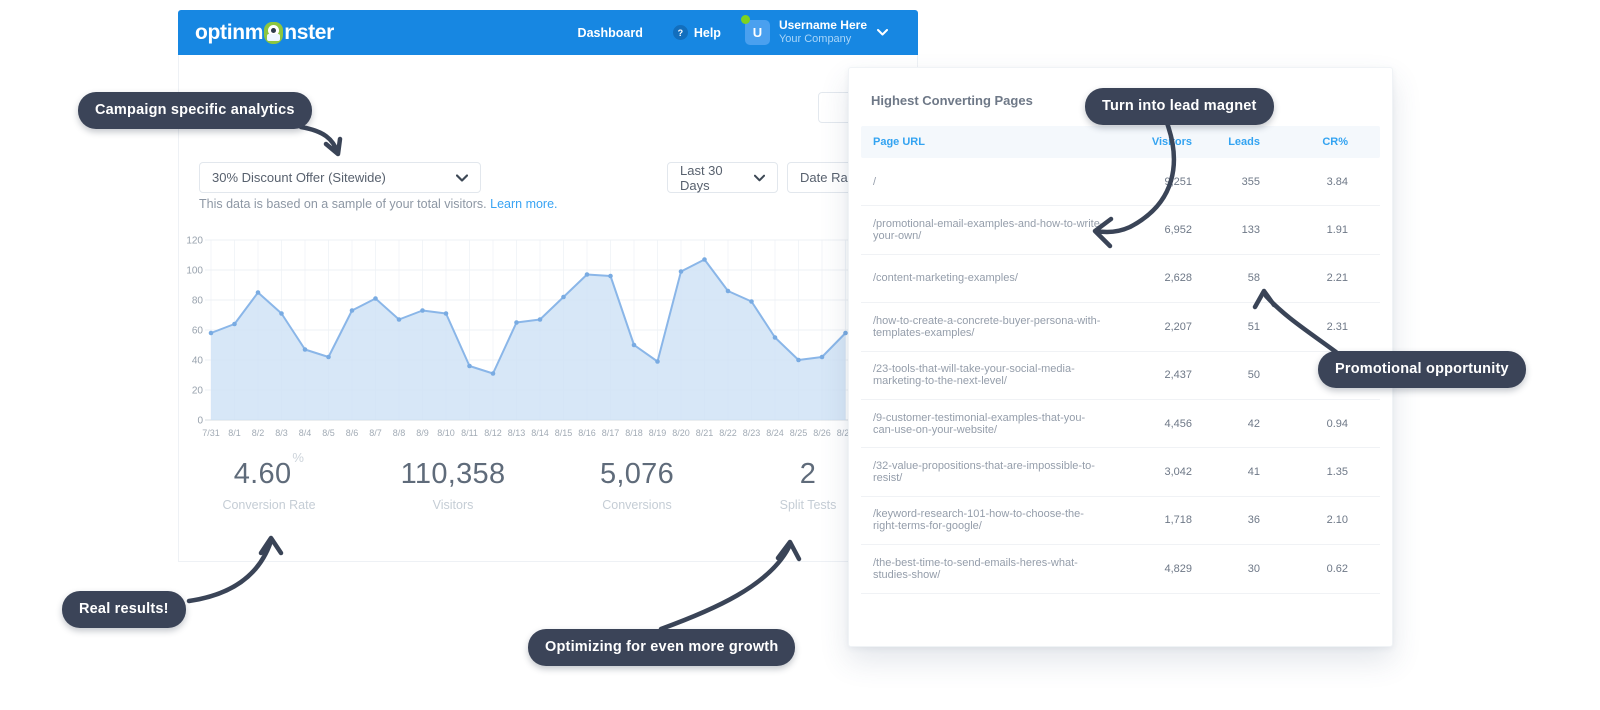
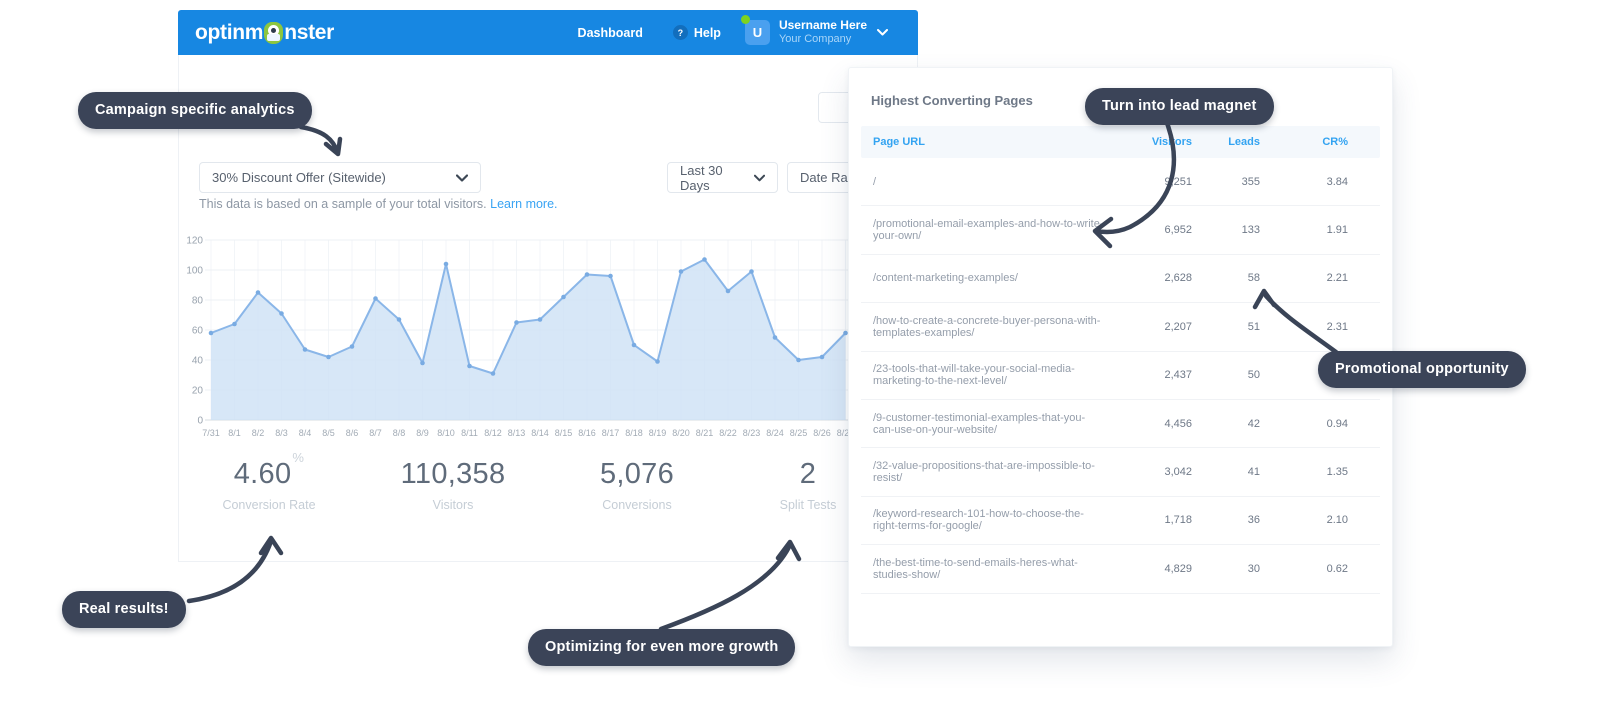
8/6: 73 -> 49
8/9: 73 -> 38
8/10: 71 -> 104
8/23: 79 -> 99
